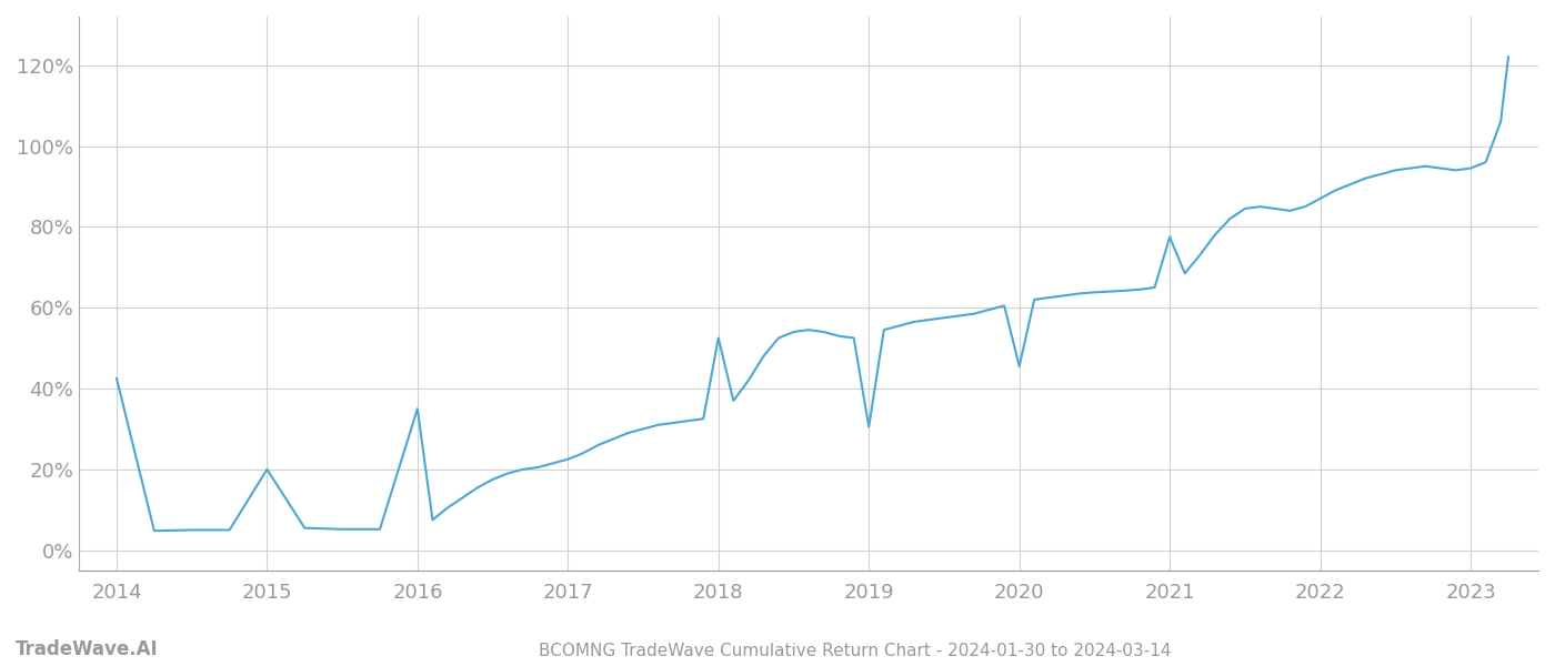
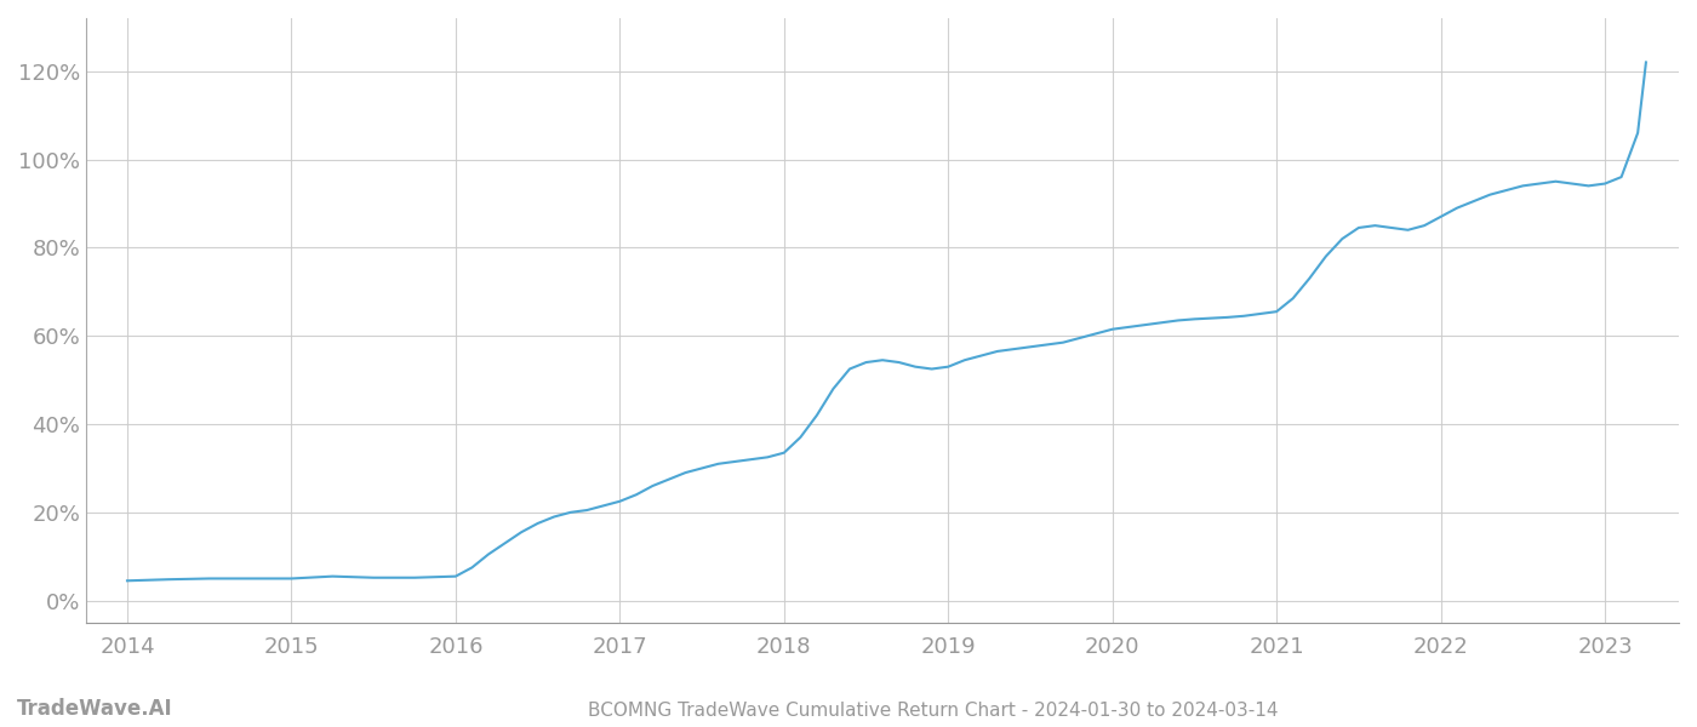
2014: 42.5% -> 4.5%
2015: 20.0% -> 5.0%
2016: 35.0% -> 5.5%
2018: 52.5% -> 33.5%
2019: 30.5% -> 53.0%
2020: 45.5% -> 61.5%
2021: 77.5% -> 65.5%
